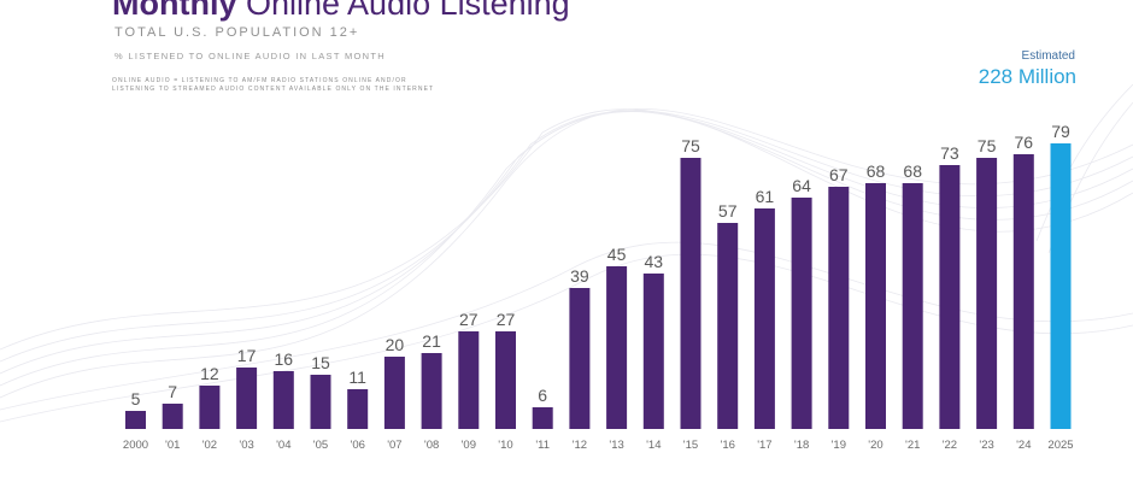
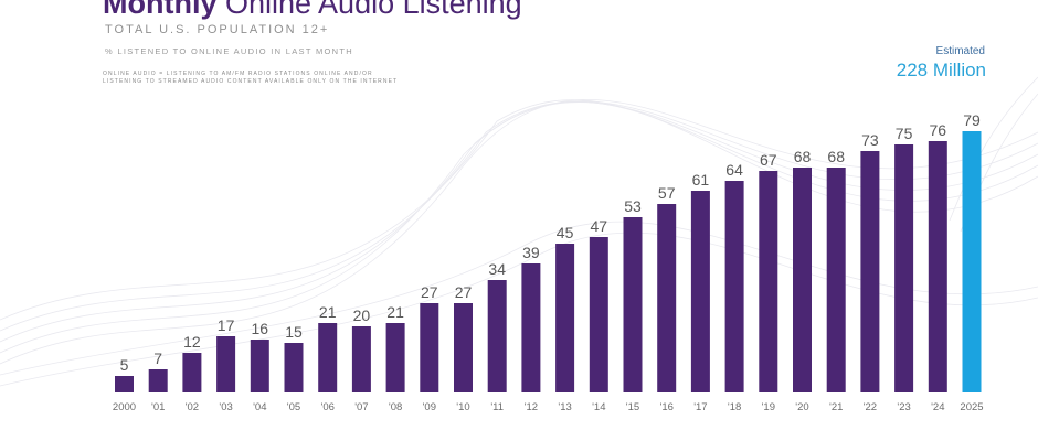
'06: 11 -> 21
'11: 6 -> 34
'14: 43 -> 47
'15: 75 -> 53
